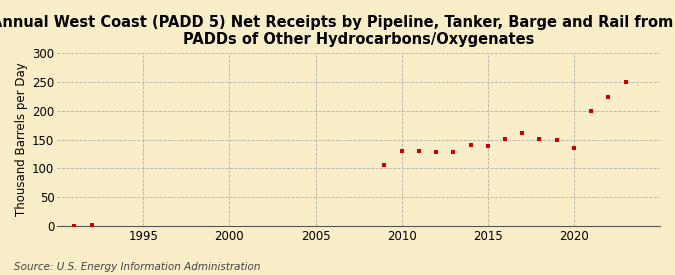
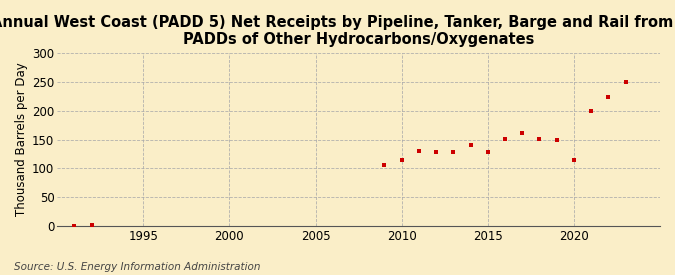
2010: 131 -> 114
2015: 139 -> 128
2020: 135 -> 114
